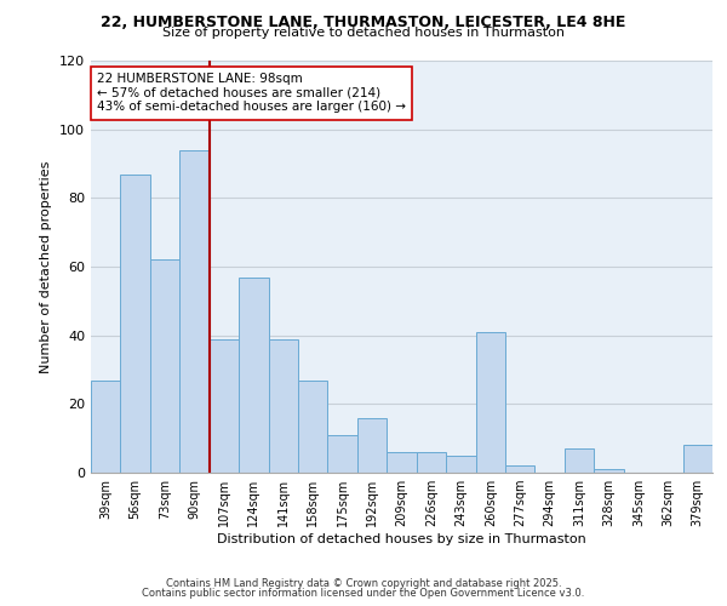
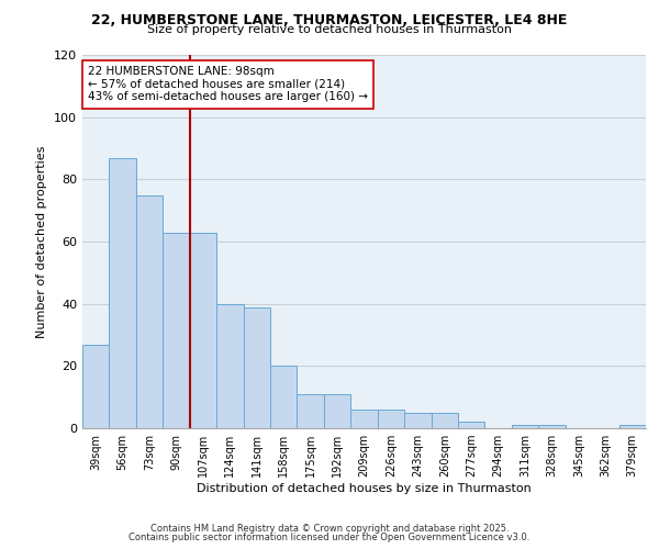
73sqm: 62 -> 75
90sqm: 94 -> 63
107sqm: 39 -> 63
124sqm: 57 -> 40
158sqm: 27 -> 20
192sqm: 16 -> 11
260sqm: 41 -> 5
311sqm: 7 -> 1
379sqm: 8 -> 1
